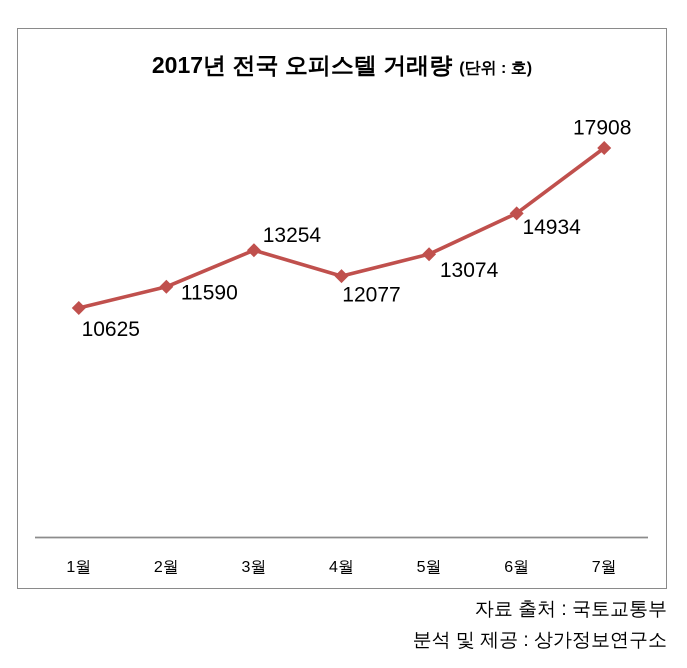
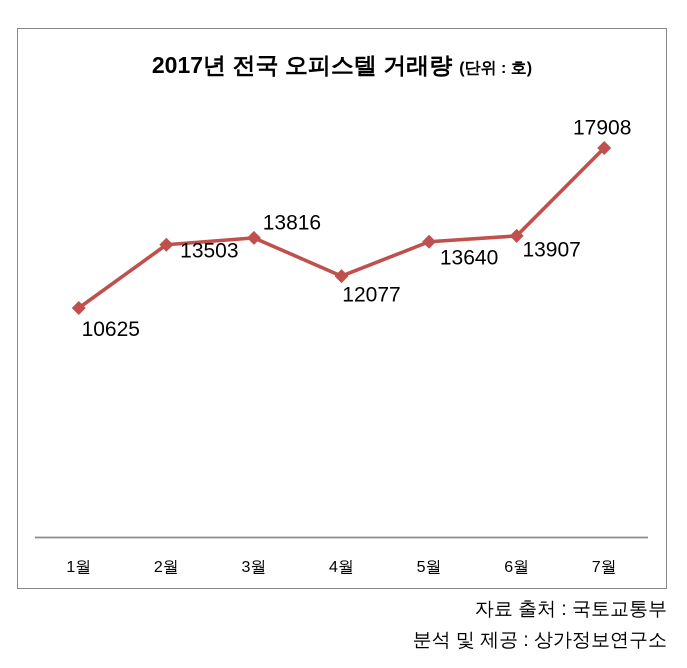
2월: 11590 -> 13503
3월: 13254 -> 13816
5월: 13074 -> 13640
6월: 14934 -> 13907
